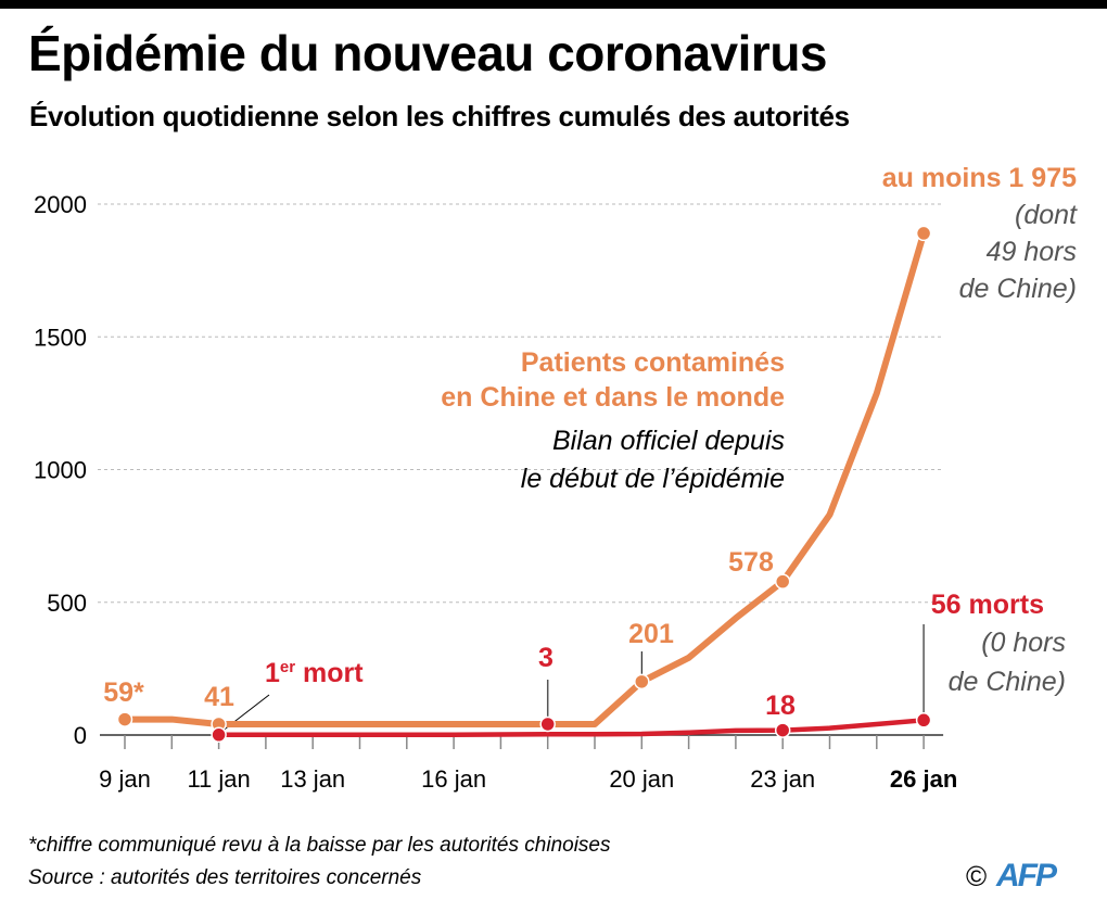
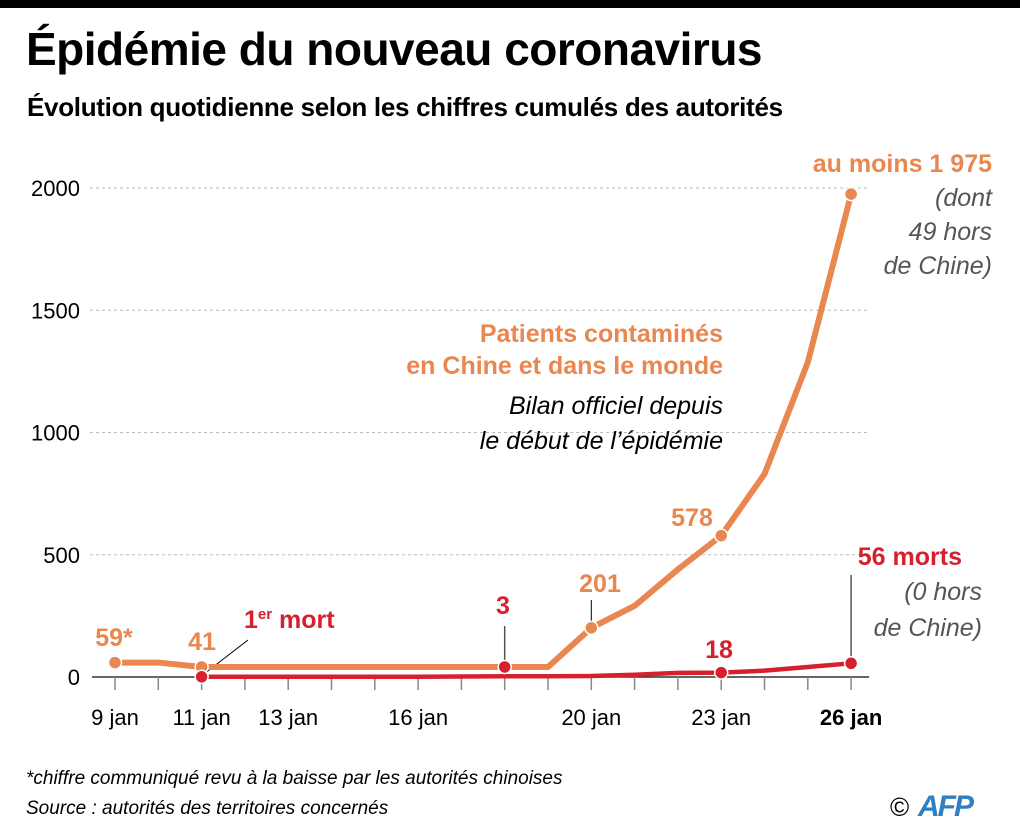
Patients contaminés en Chine et dans le monde/26 jan: 1890 -> 1980
